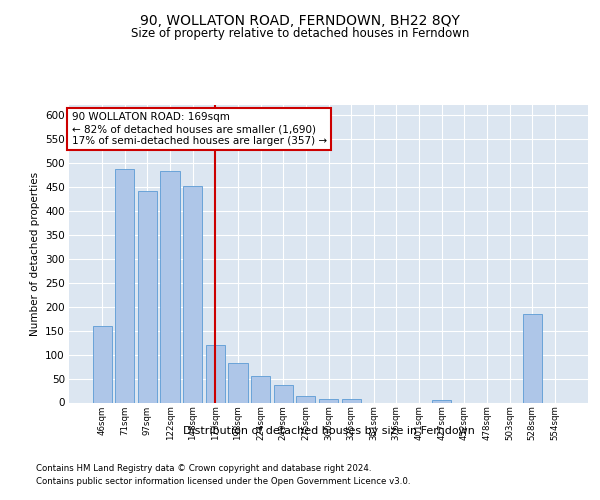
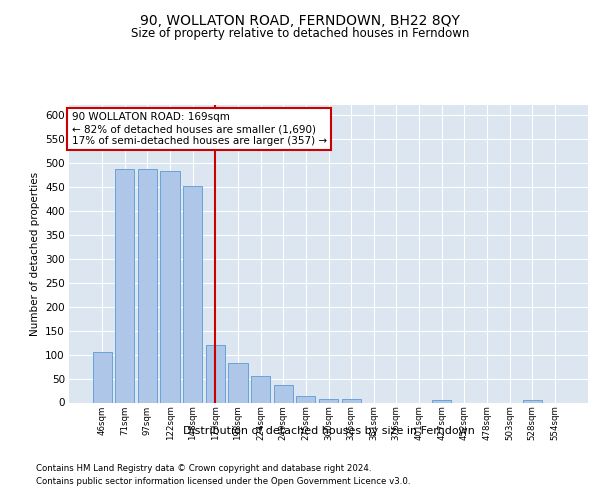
46sqm: 160 -> 105
97sqm: 440 -> 487
528sqm: 185 -> 5
